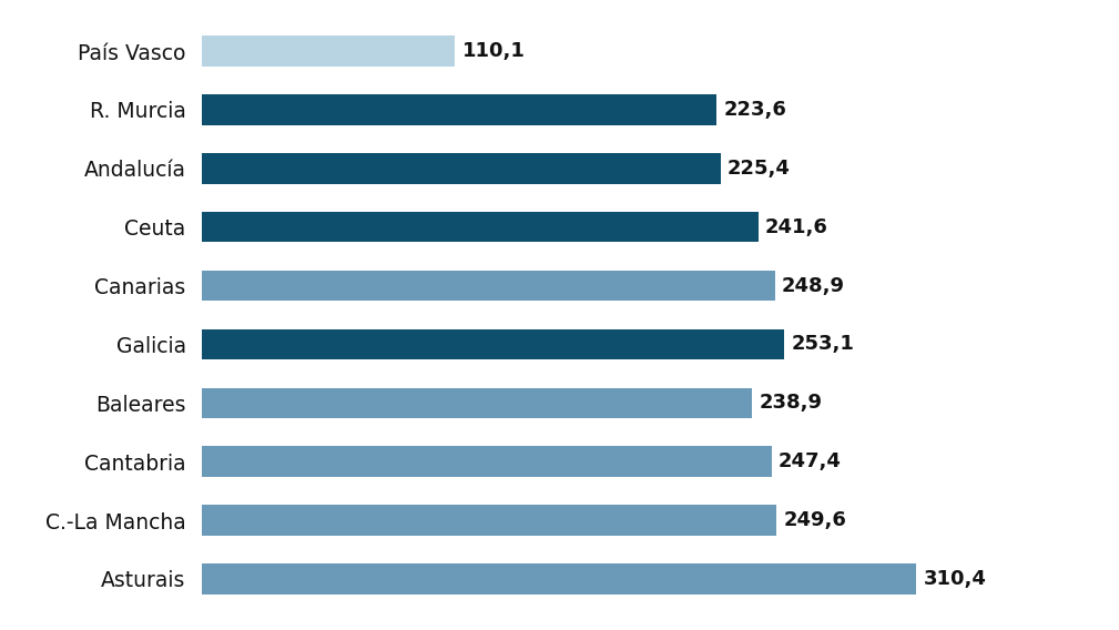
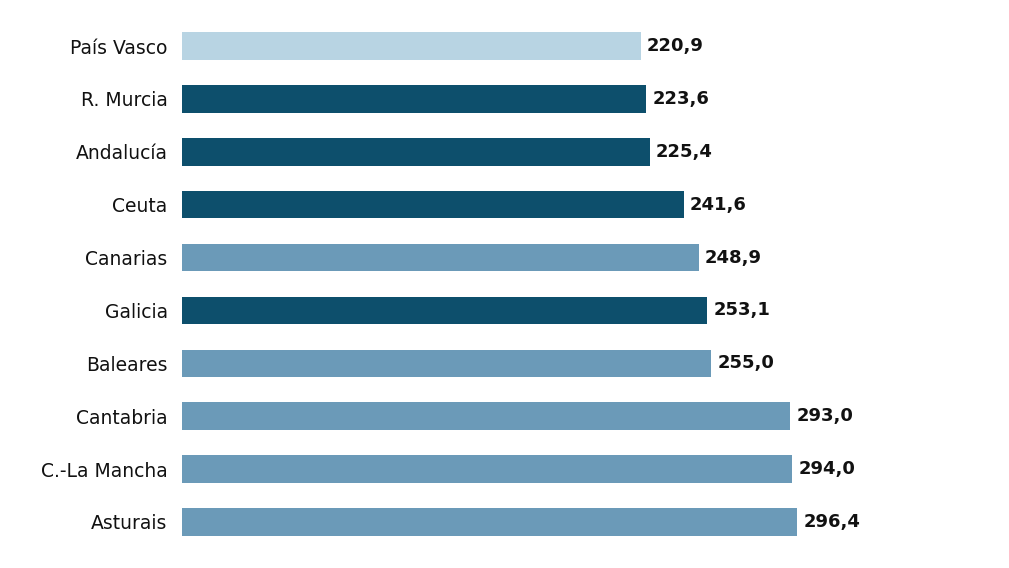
País Vasco: 110,1 -> 220,9
Baleares: 238,9 -> 255,0
Cantabria: 247,4 -> 293,0
C.-La Mancha: 249,6 -> 294,0
Asturais: 310,4 -> 296,4
